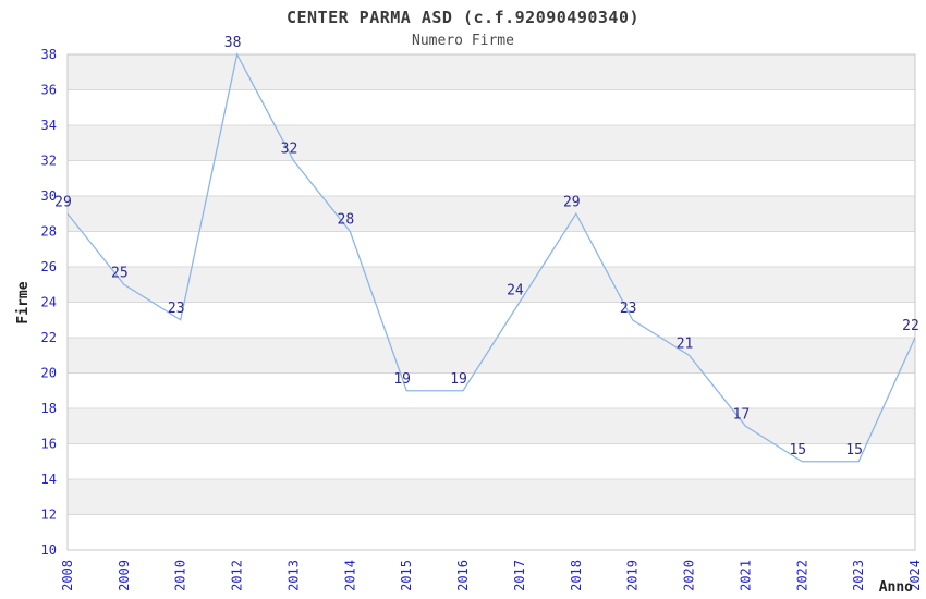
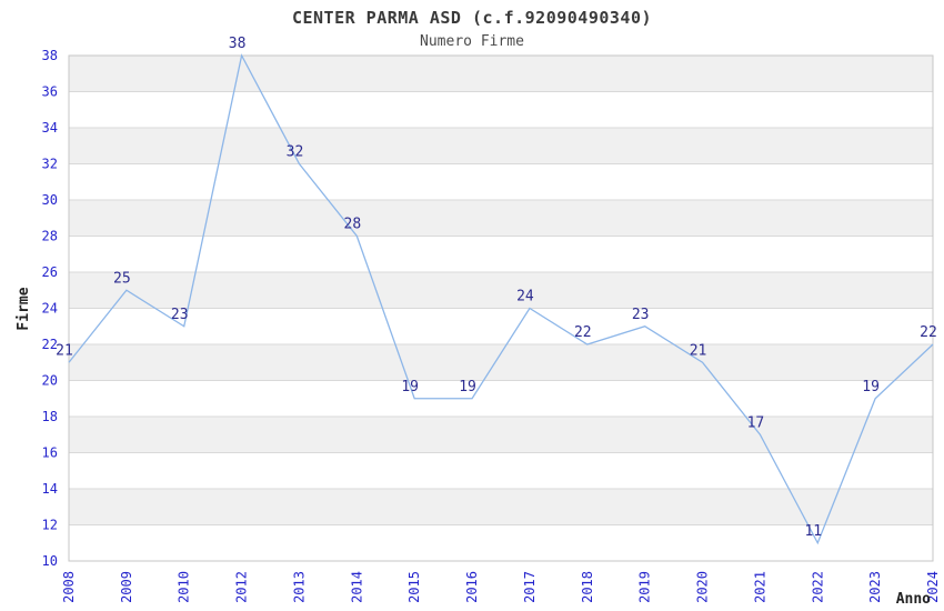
2008: 29 -> 21
2018: 29 -> 22
2022: 15 -> 11
2023: 15 -> 19
